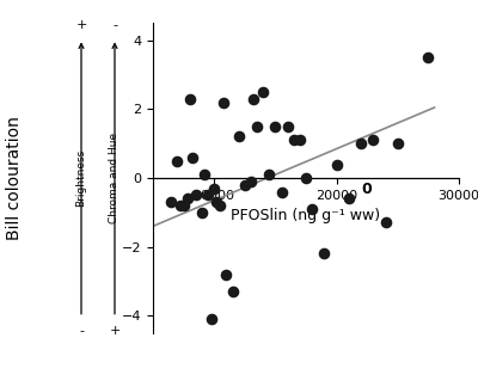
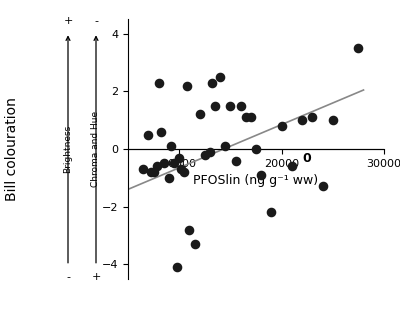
20000: 0.4 -> 0.8
